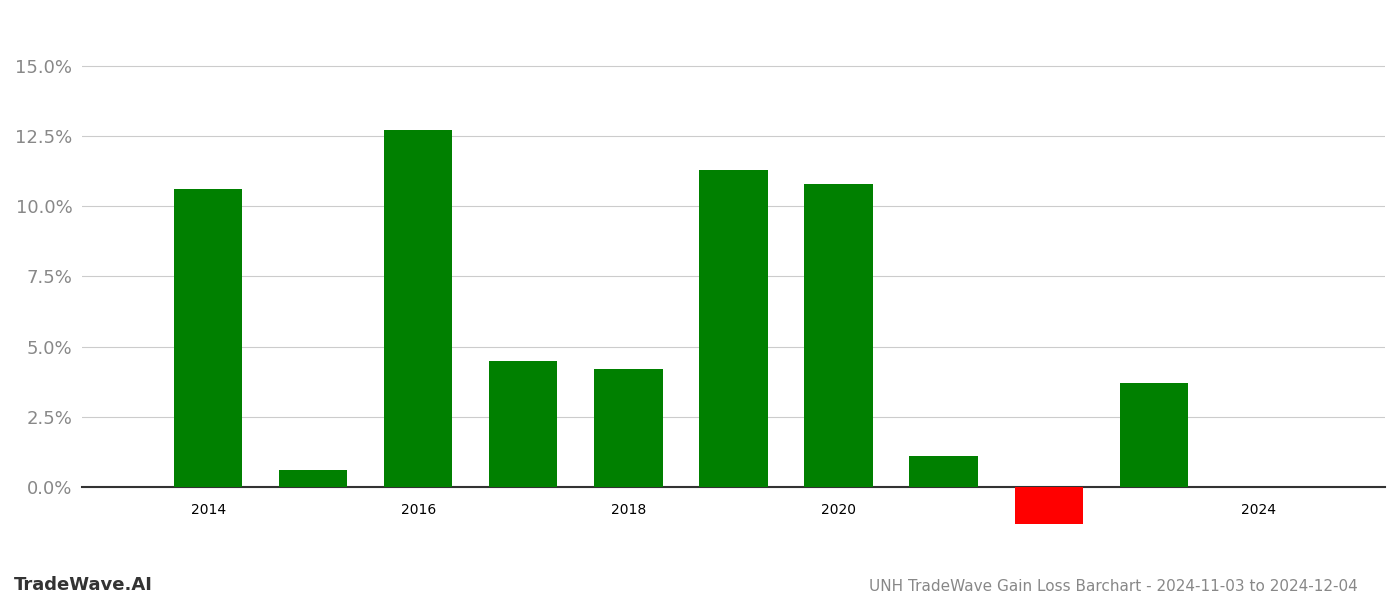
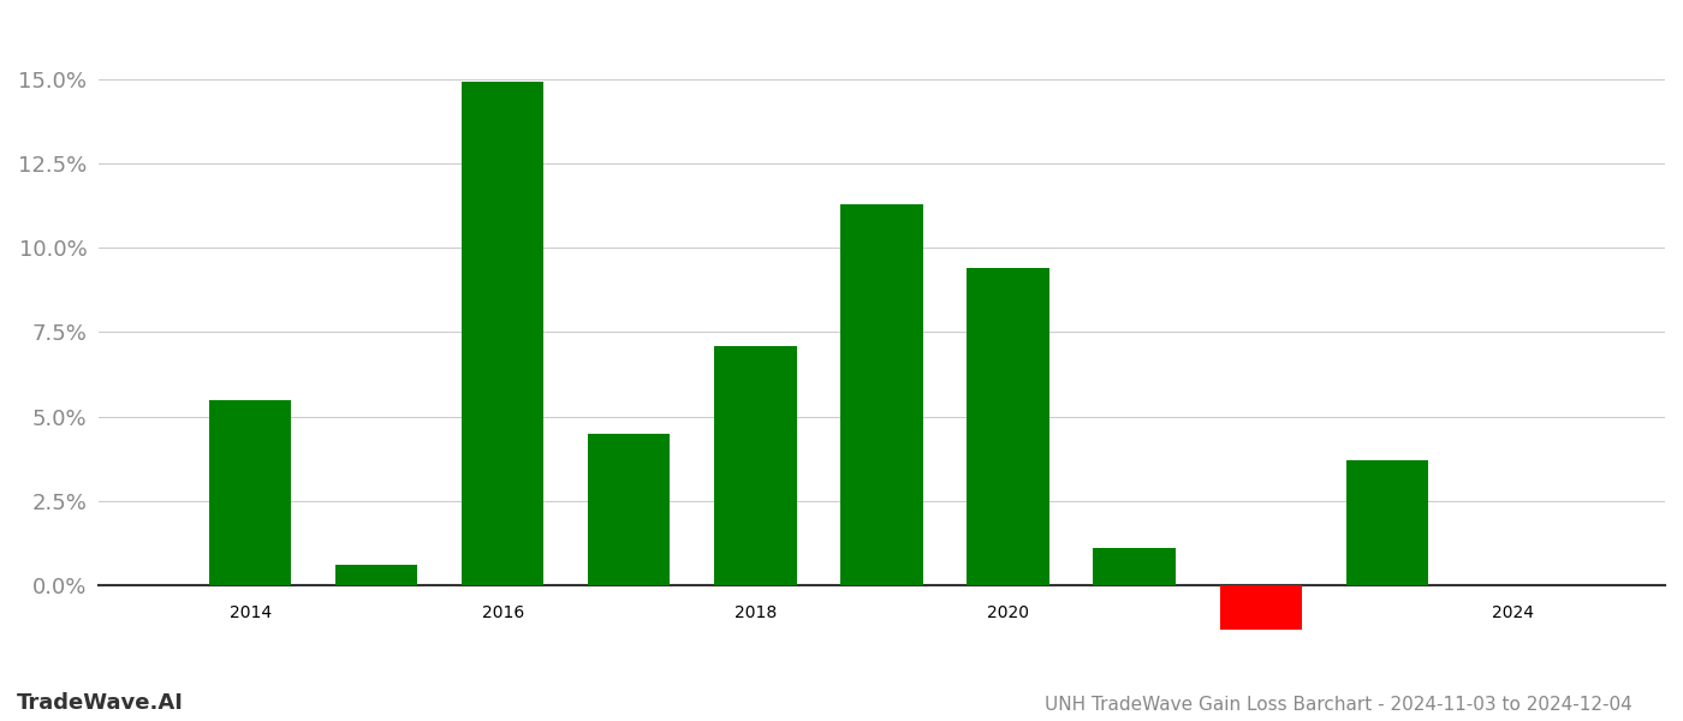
2014: 10.6% -> 5.5%
2016: 12.7% -> 14.9%
2018: 4.2% -> 7.1%
2020: 10.8% -> 9.4%
